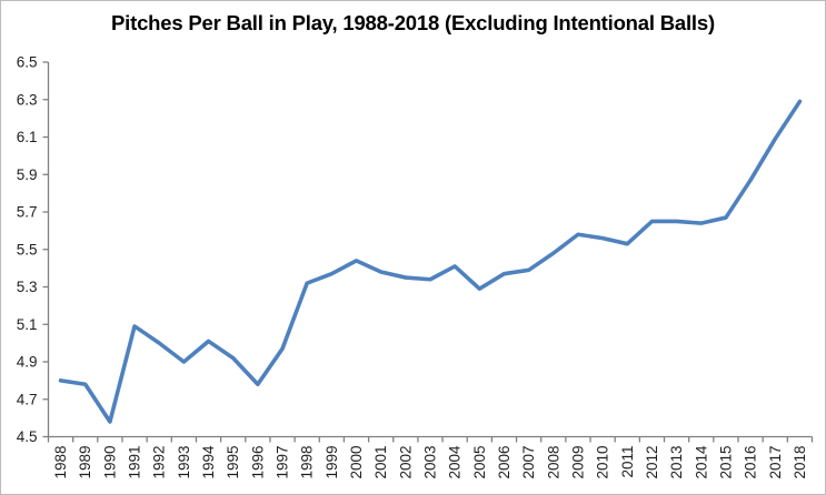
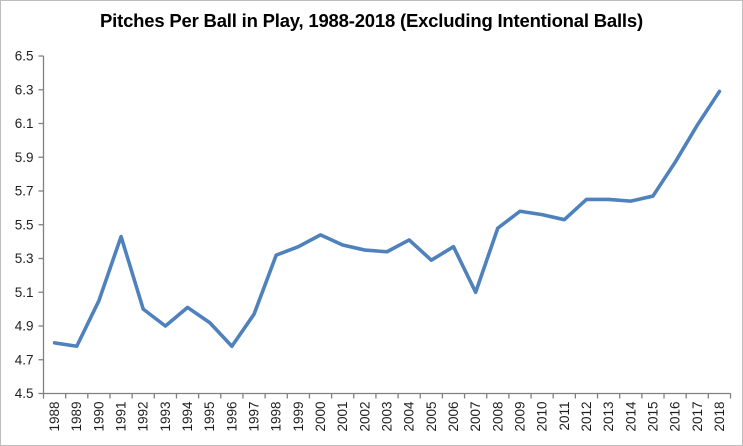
1990: 4.58 -> 5.05
1991: 5.09 -> 5.43
2007: 5.39 -> 5.10
